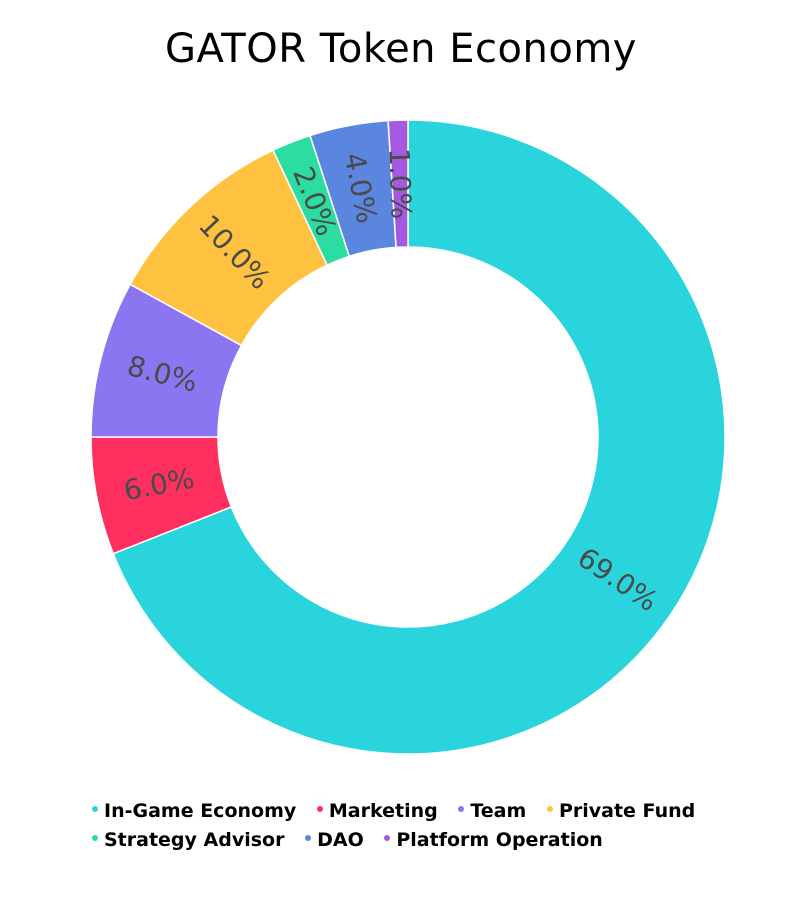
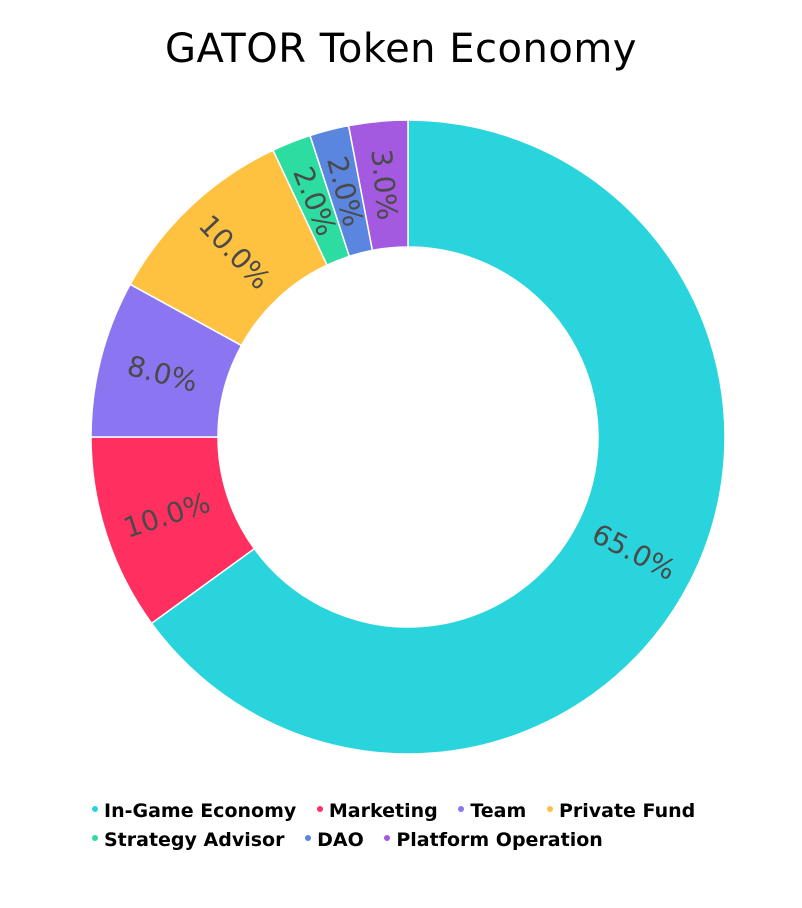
In-Game Economy: 69.0% -> 65.0%
Marketing: 6.0% -> 10.0%
DAO: 4.0% -> 2.0%
Platform Operation: 1.0% -> 3.0%
